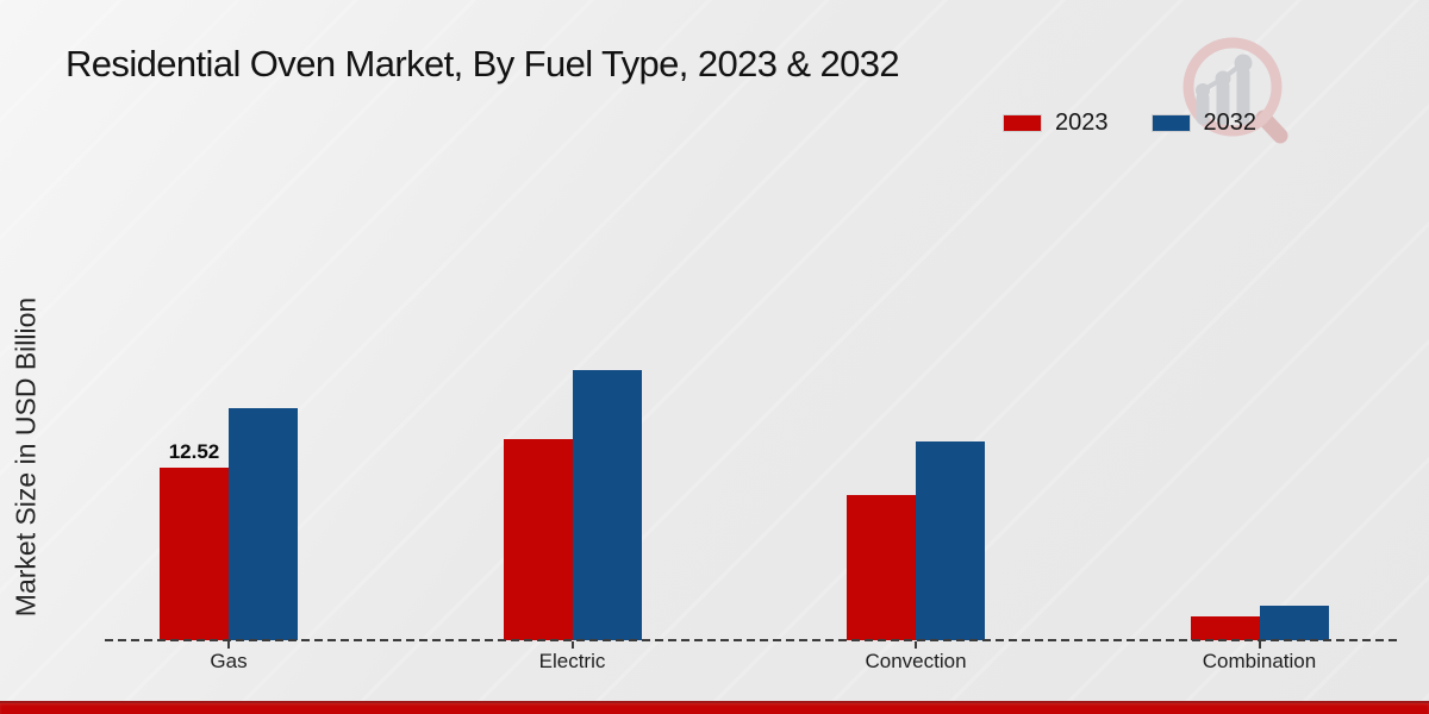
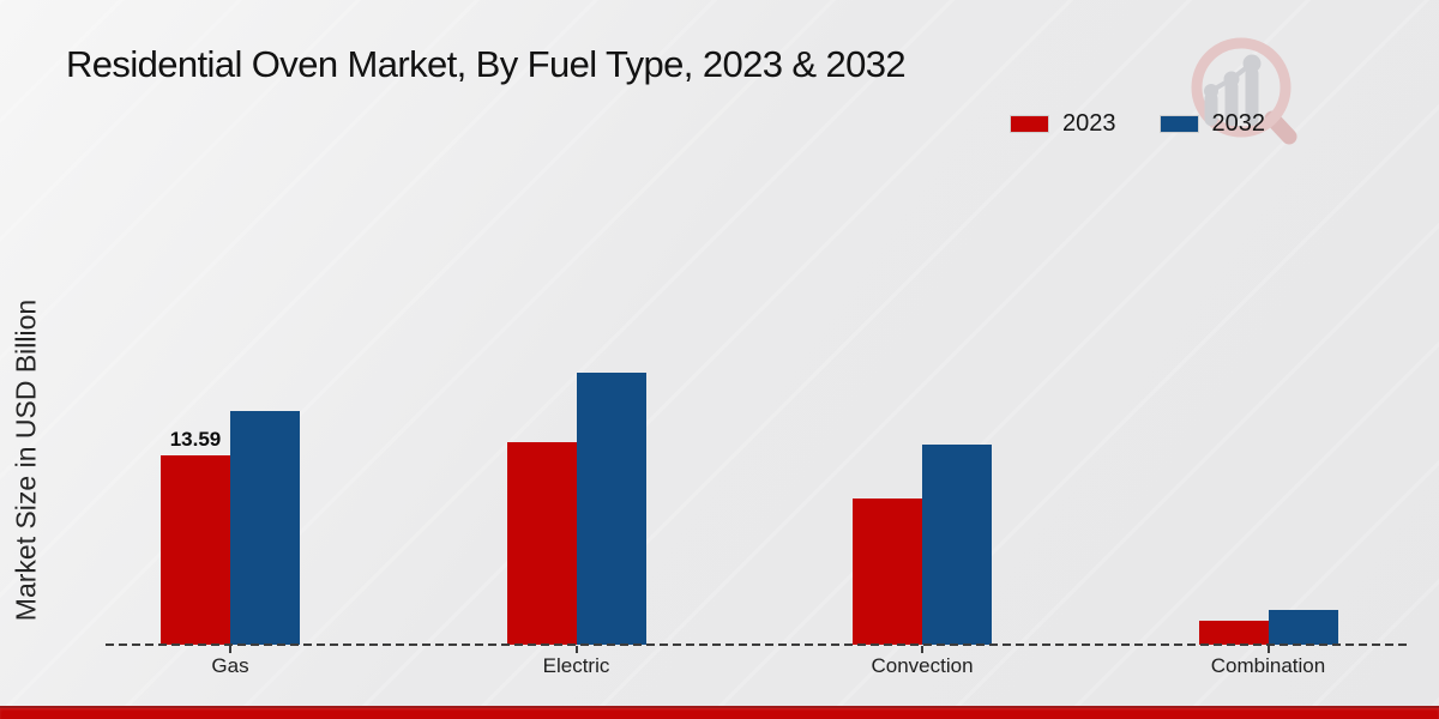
2023/Gas: 12.52 -> 13.59
